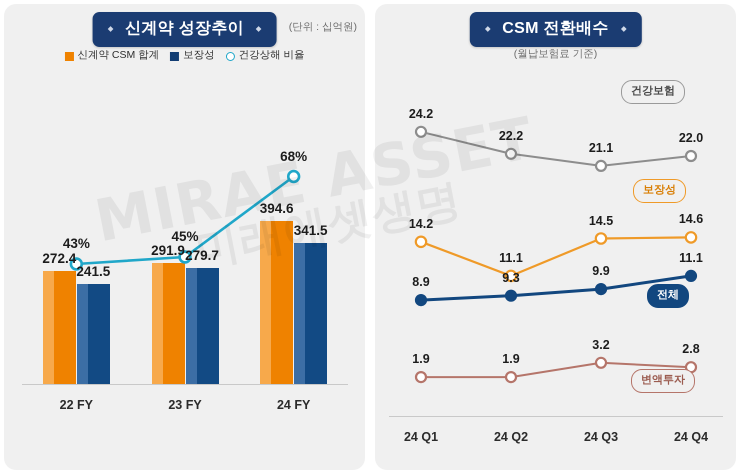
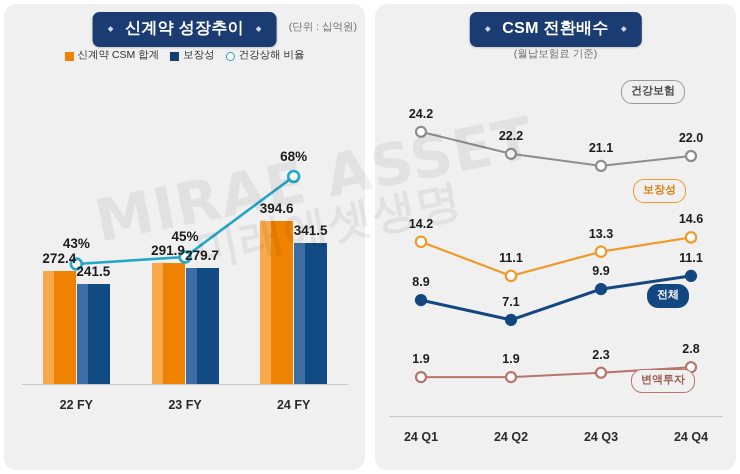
CSM 전환배수/전체/24 Q2: 9.3 -> 7.1
CSM 전환배수/보장성/24 Q3: 14.5 -> 13.3
CSM 전환배수/변액투자/24 Q3: 3.2 -> 2.3
